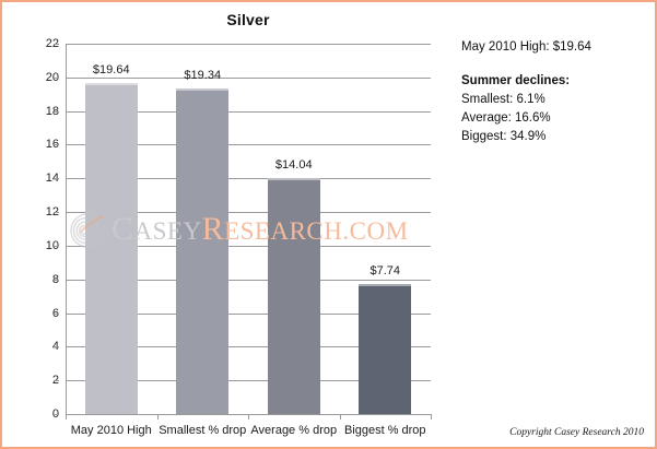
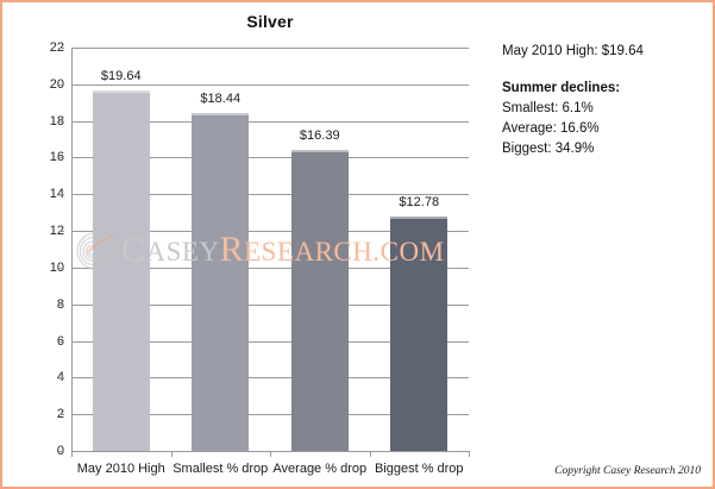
Smallest % drop: $19.34 -> $18.44
Average % drop: $14.04 -> $16.39
Biggest % drop: $7.74 -> $12.78
